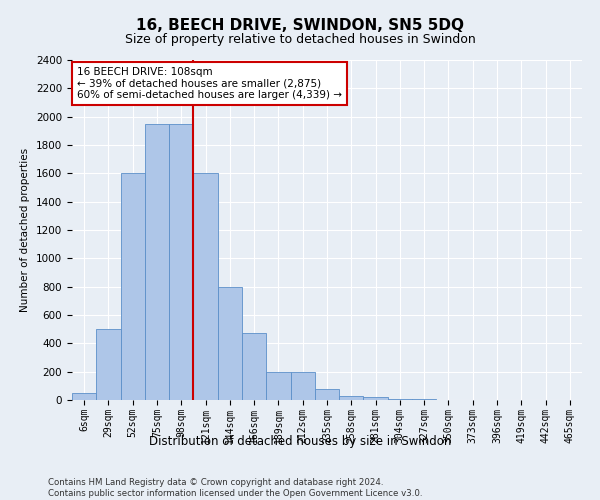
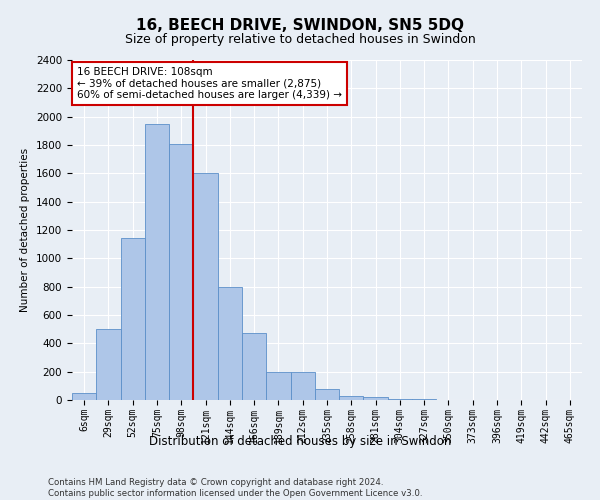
52sqm: 1600 -> 1140
98sqm: 1950 -> 1810
